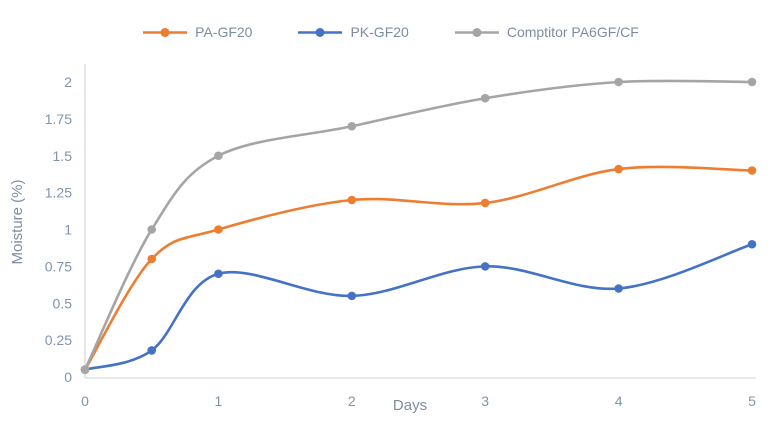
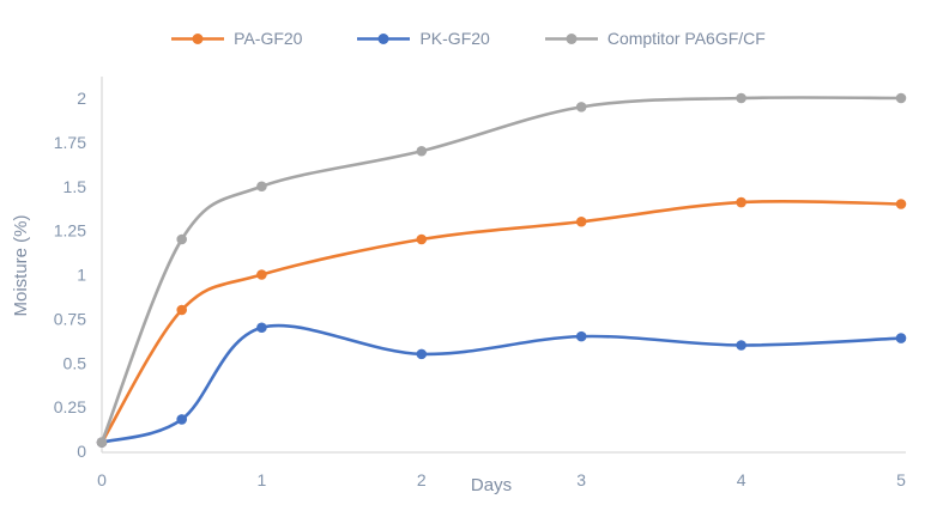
Comptitor PA6GF/CF/0.5: 1.00 -> 1.20
PA-GF20/3: 1.18 -> 1.30
PK-GF20/3: 0.75 -> 0.65
Comptitor PA6GF/CF/3: 1.89 -> 1.95
PK-GF20/5: 0.90 -> 0.64
